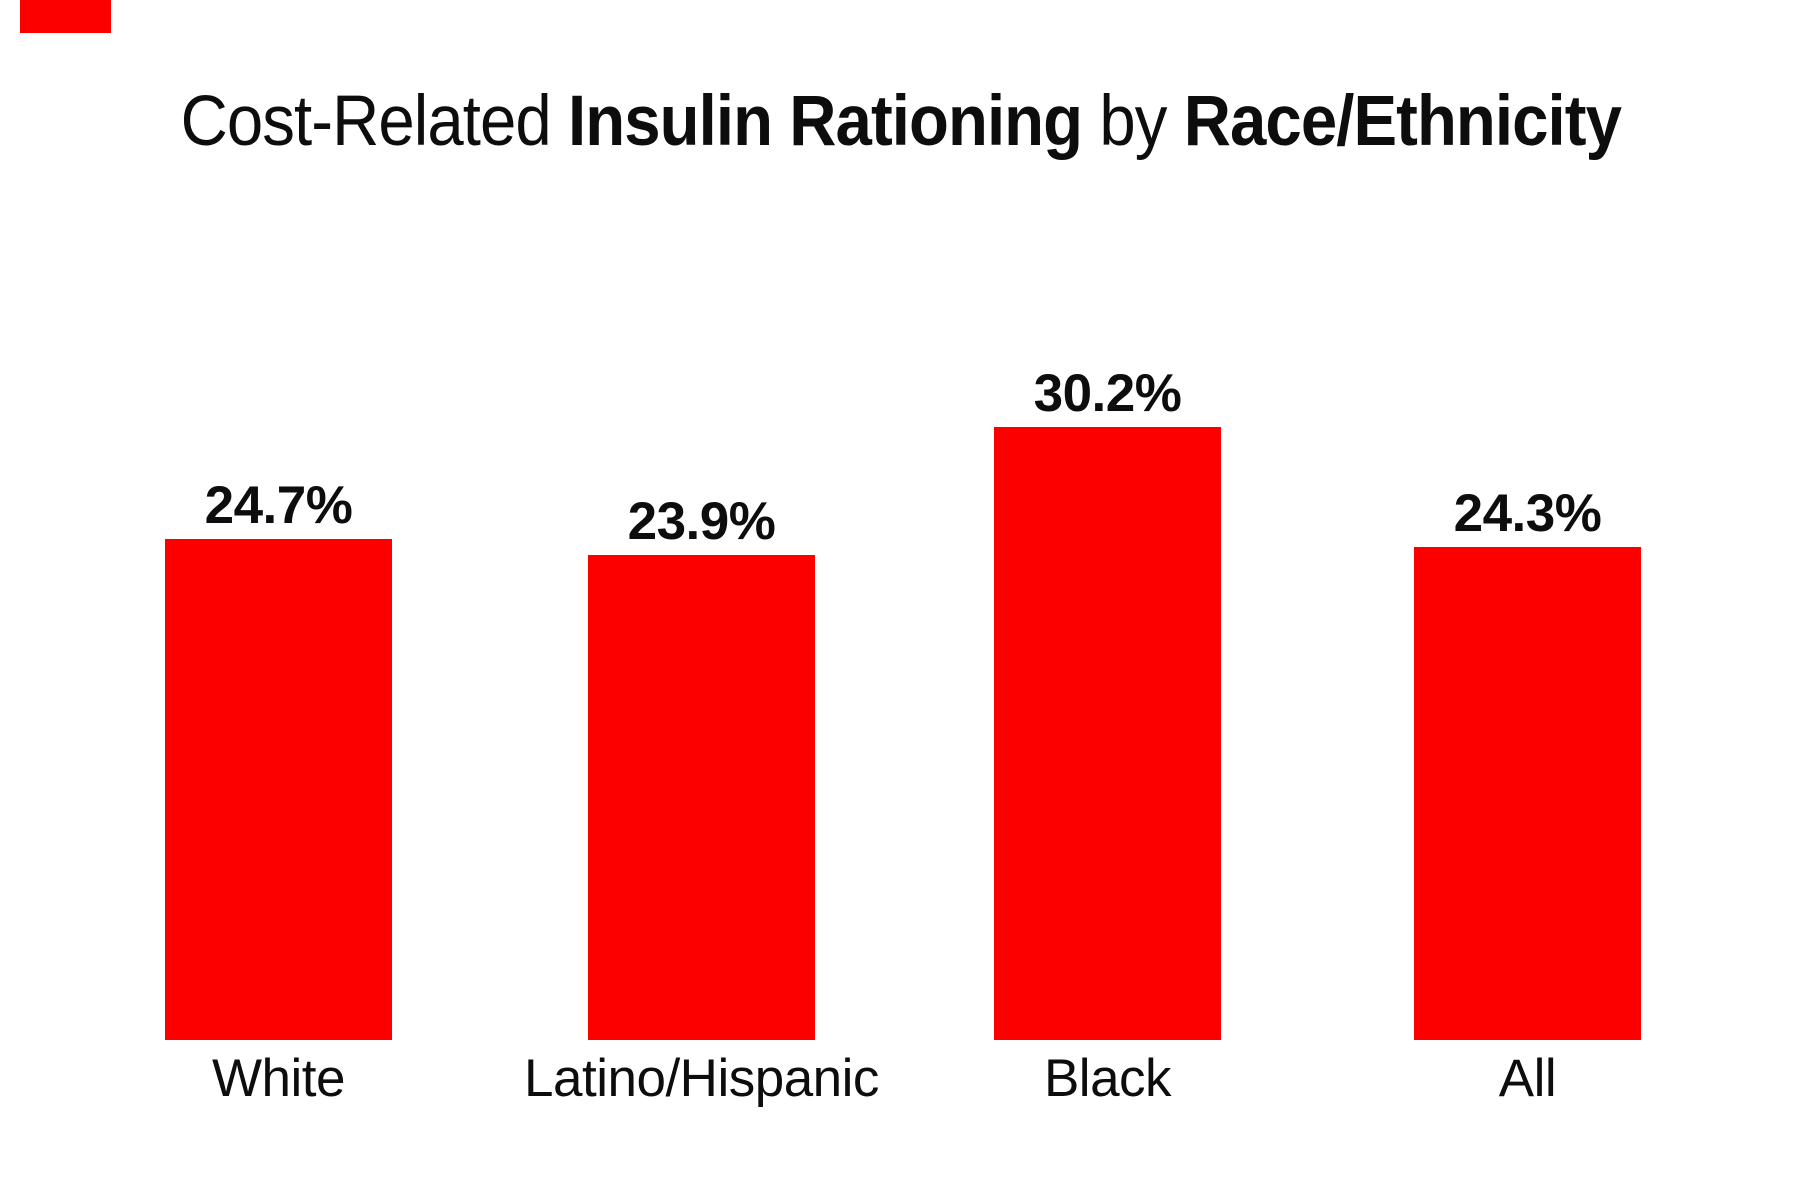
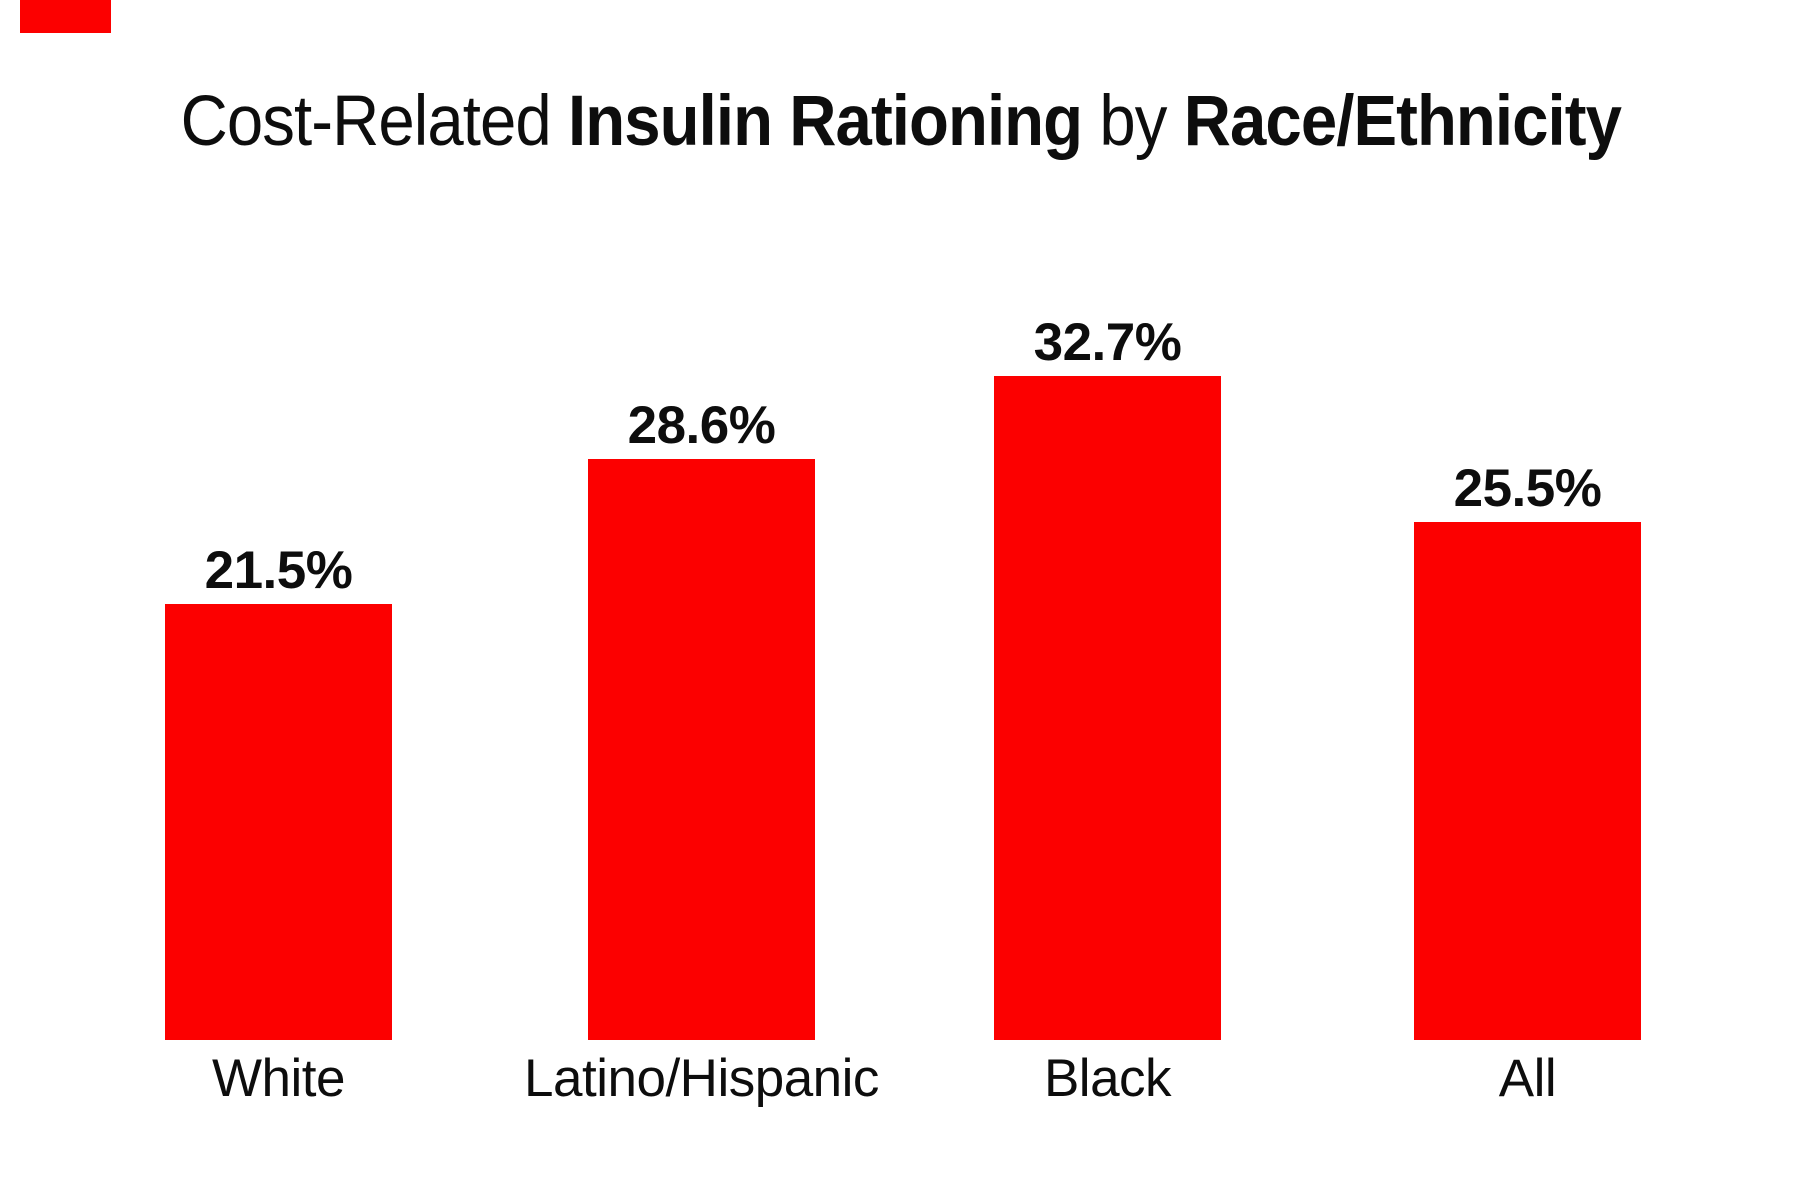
White: 24.7% -> 21.5%
Latino/Hispanic: 23.9% -> 28.6%
Black: 30.2% -> 32.7%
All: 24.3% -> 25.5%
